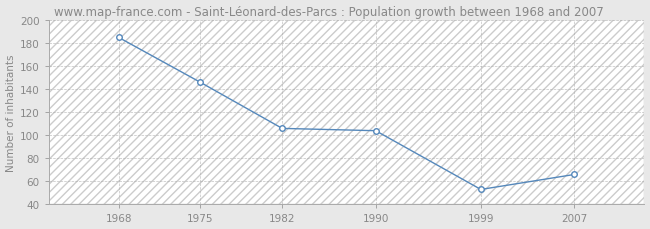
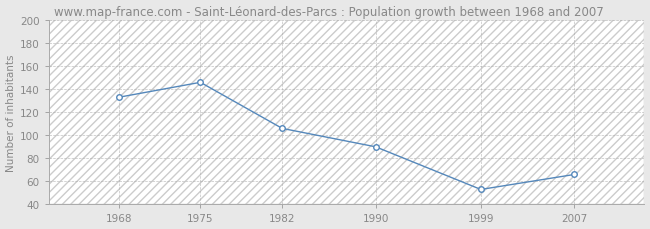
1968: 185 -> 133
1990: 104 -> 90
